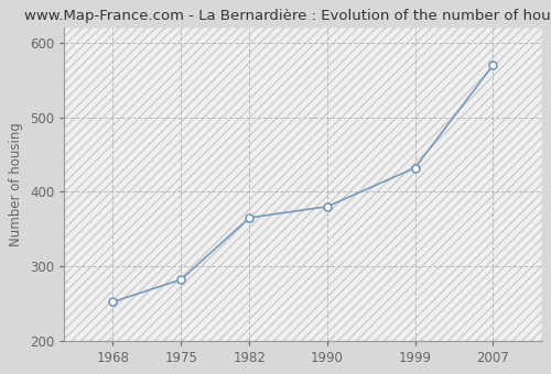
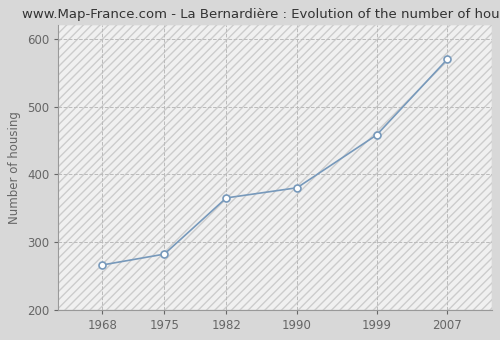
1968: 252 -> 266
1999: 432 -> 458
